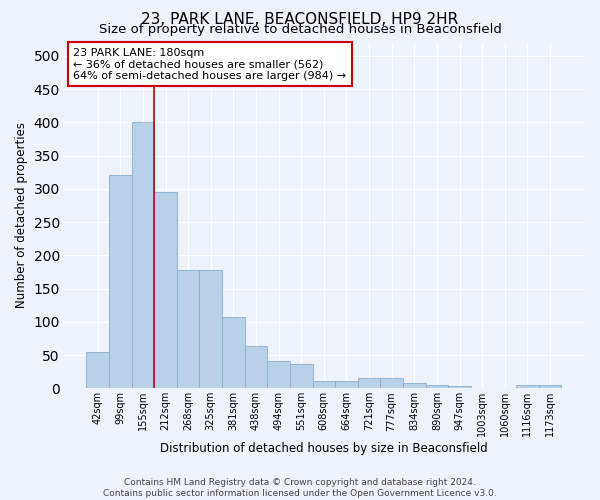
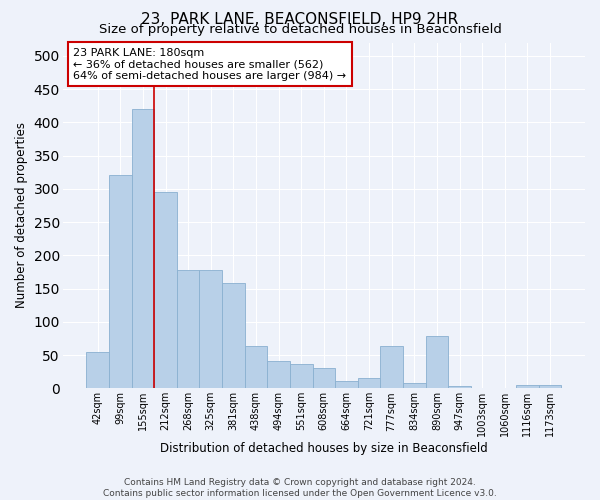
155sqm: 400 -> 420
381sqm: 107 -> 158
608sqm: 11 -> 30
777sqm: 15 -> 64
890sqm: 5 -> 78
